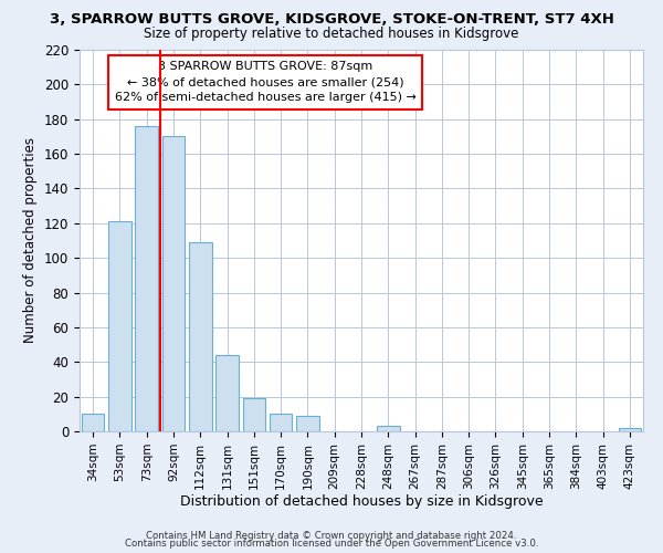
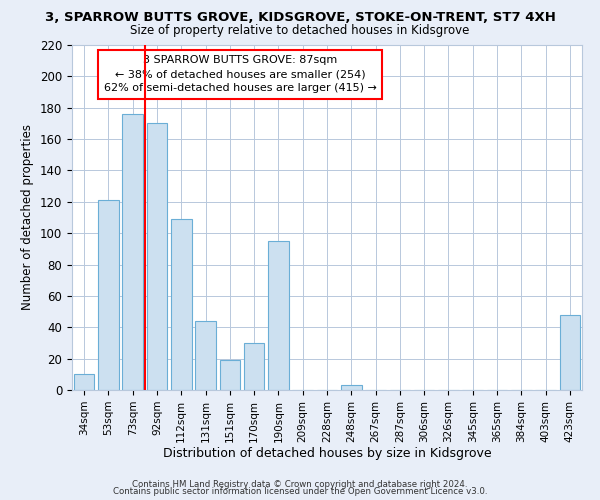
170sqm: 10 -> 30
190sqm: 9 -> 95
423sqm: 2 -> 48
